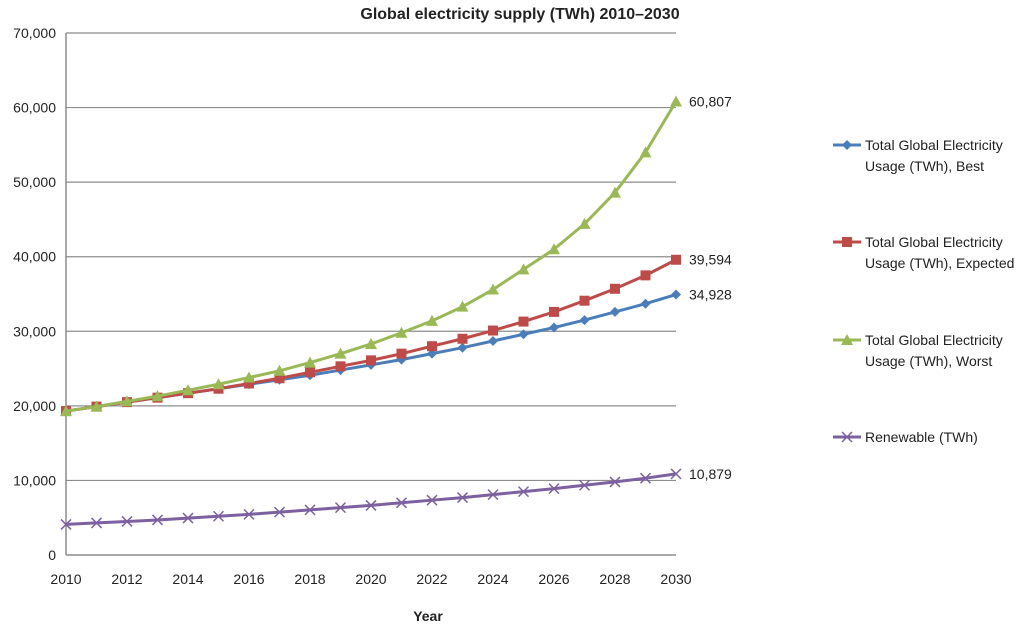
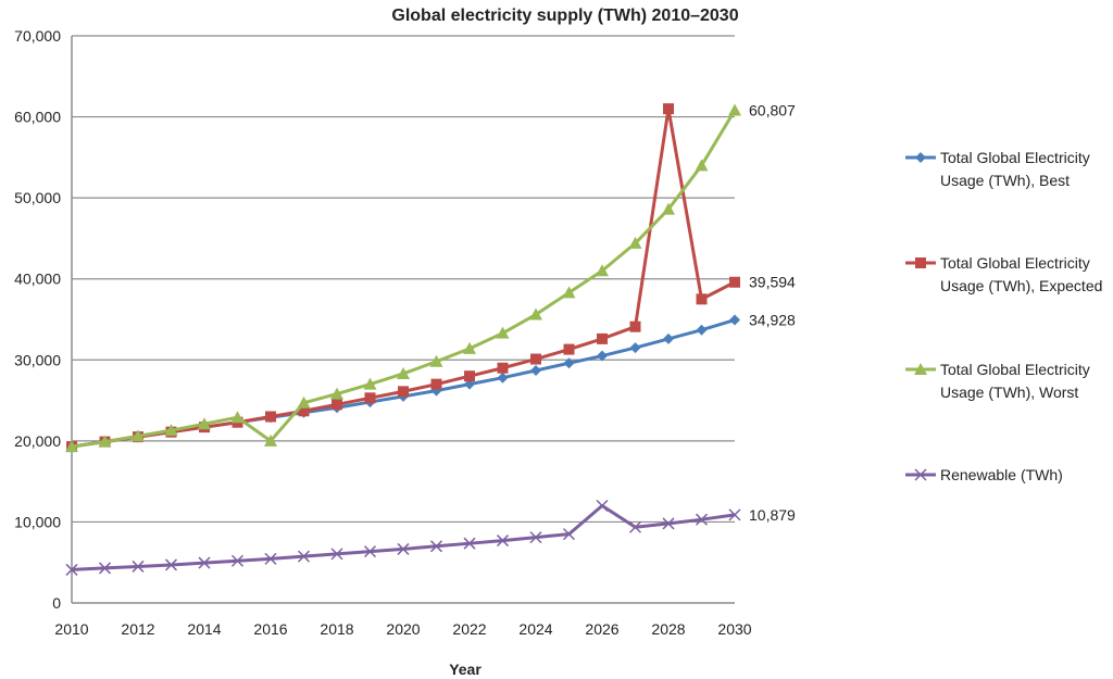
Total Global Electricity Usage (TWh), Worst/2016: 24000 -> 20000
Renewable (TWh)/2026: 9000 -> 12000
Total Global Electricity Usage (TWh), Expected/2028: 36000 -> 61000
